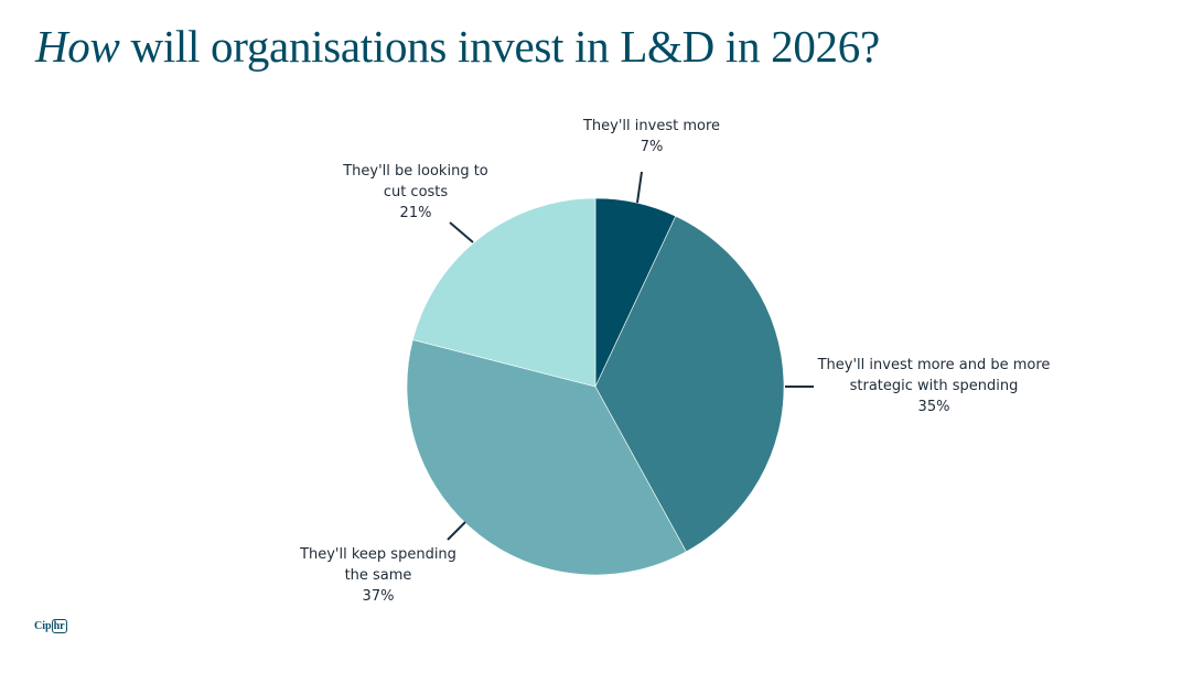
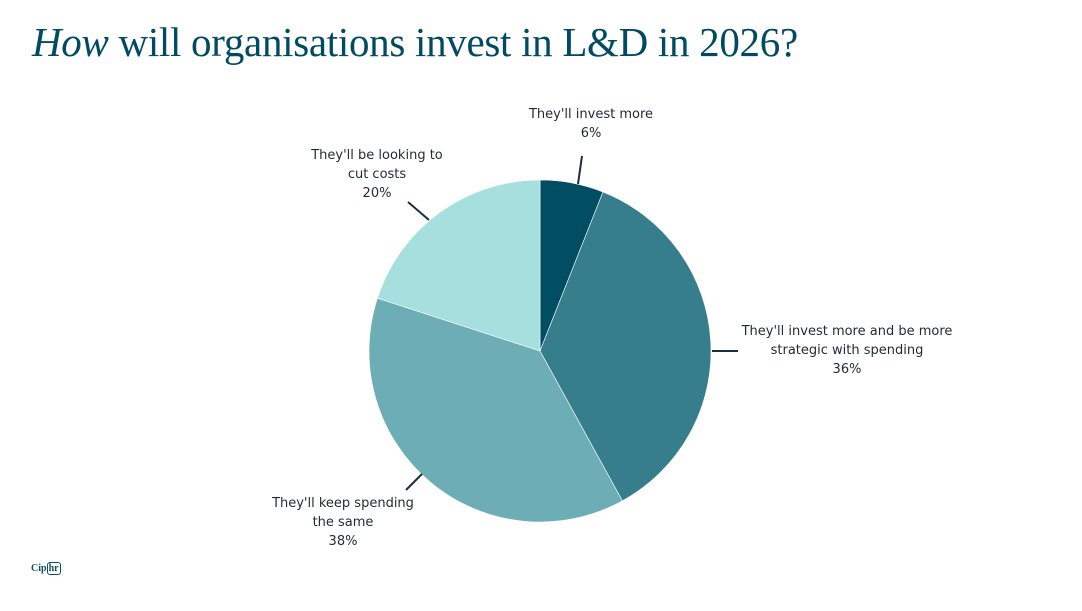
They'll invest more: 7% -> 6%
They'll invest more and be more strategic with spending: 35% -> 36%
They'll keep spending the same: 37% -> 38%
They'll be looking to cut costs: 21% -> 20%
